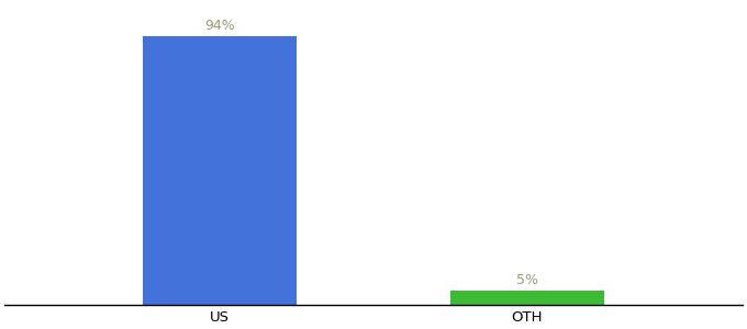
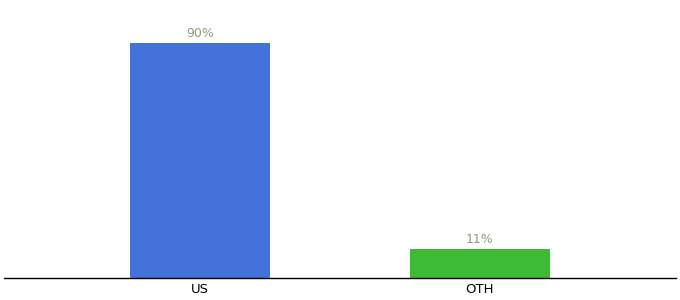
US: 94% -> 90%
OTH: 5% -> 11%
